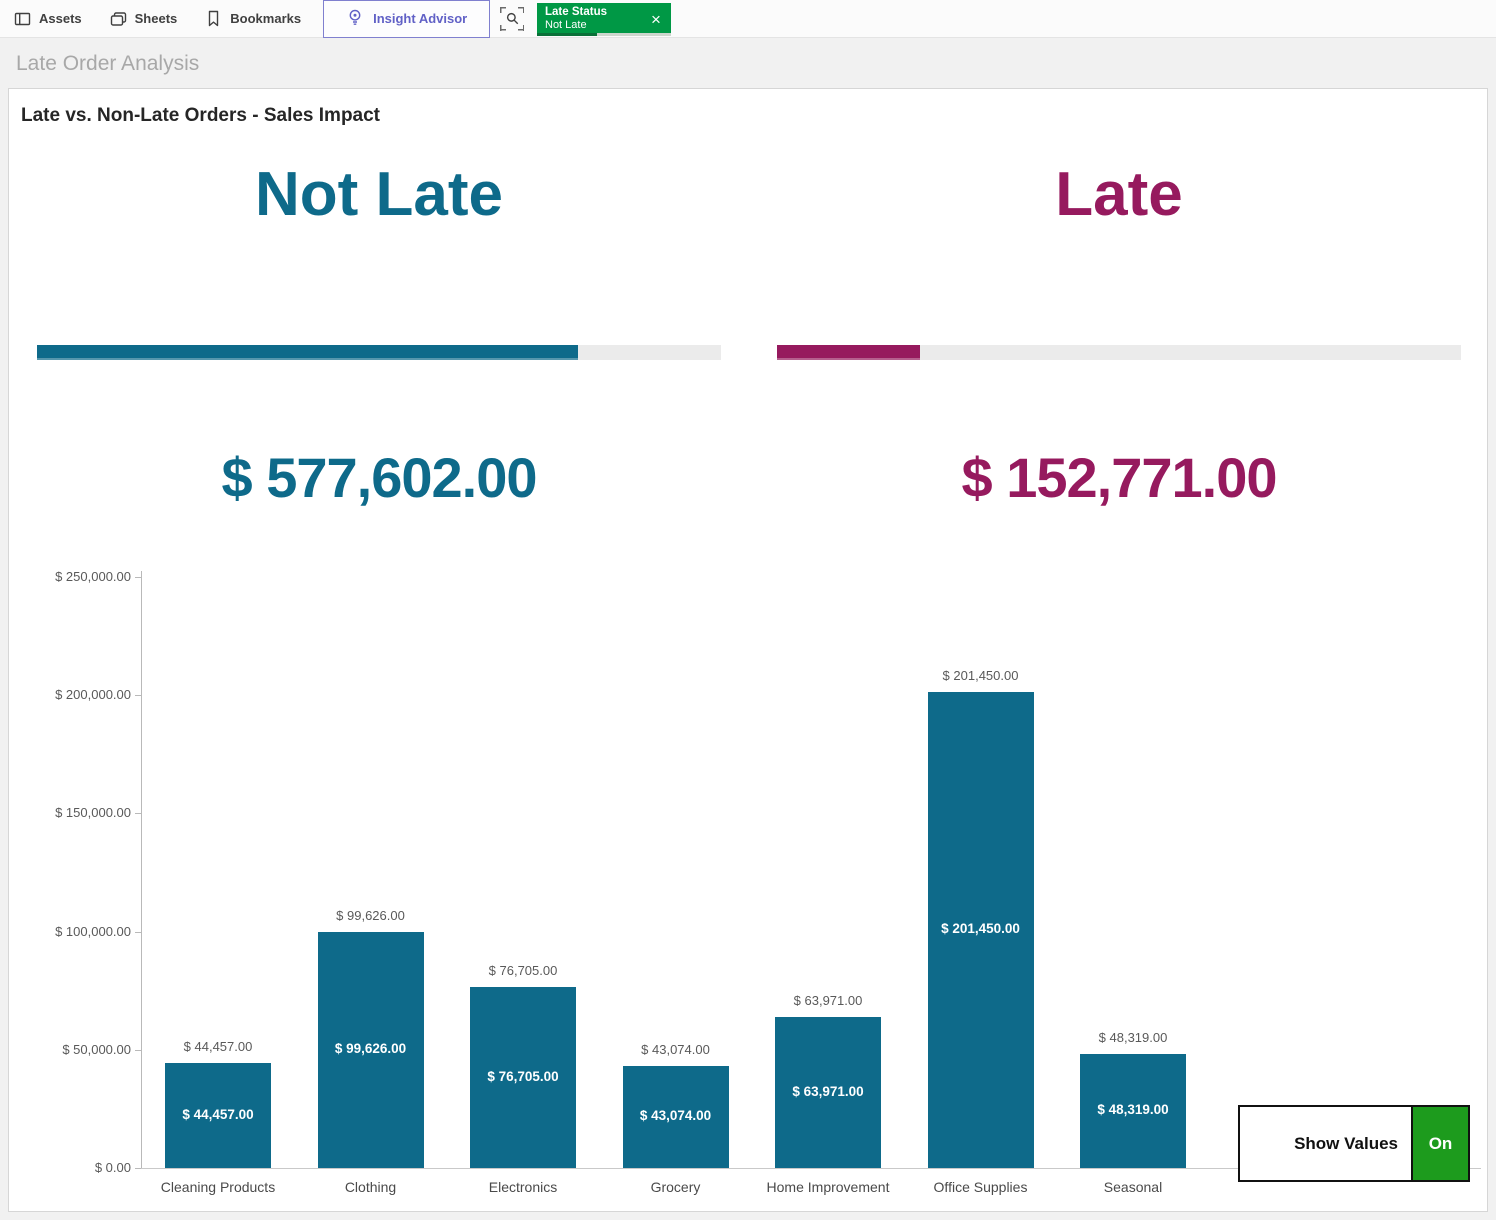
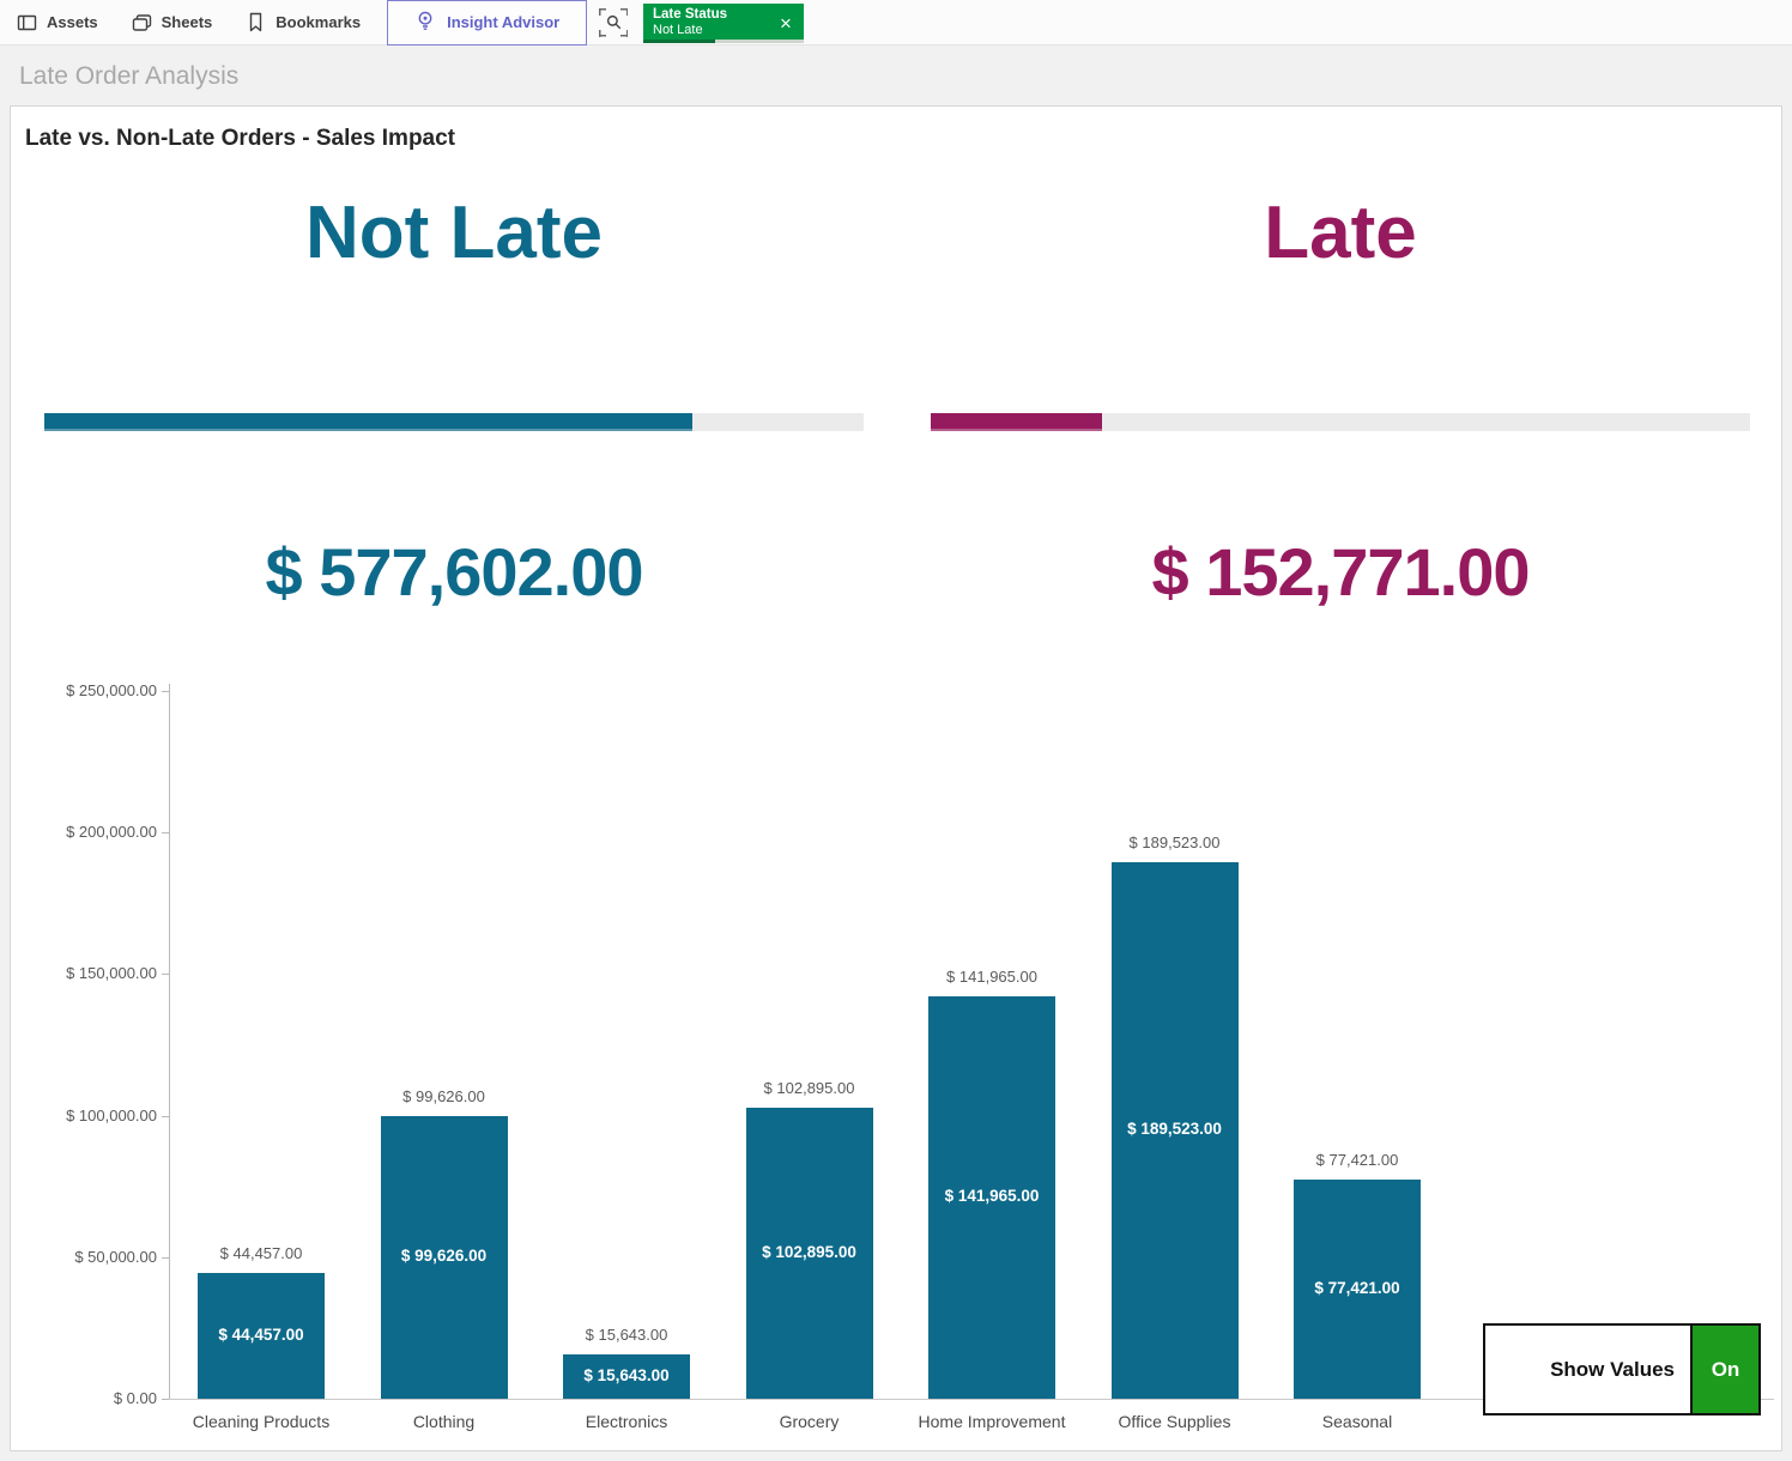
Electronics: 76,705.00 -> 15,643.00
Grocery: 43,074.00 -> 102,895.00
Home Improvement: 63,971.00 -> 141,965.00
Office Supplies: 201,450.00 -> 189,523.00
Seasonal: 48,319.00 -> 77,421.00
